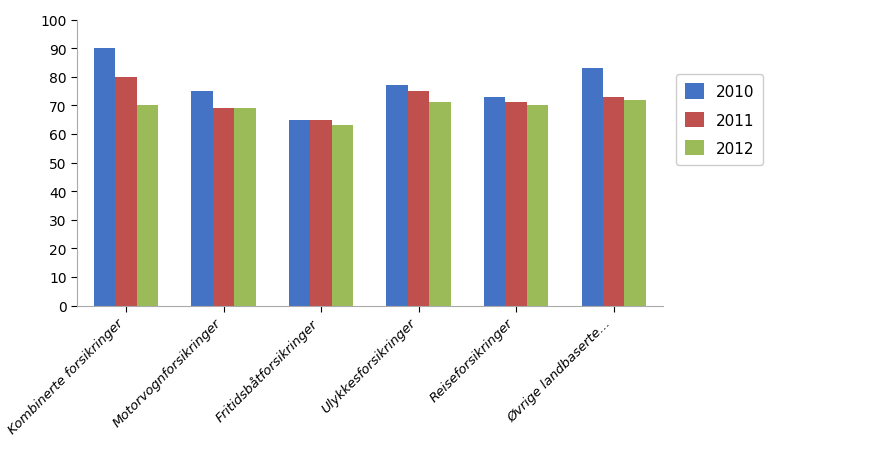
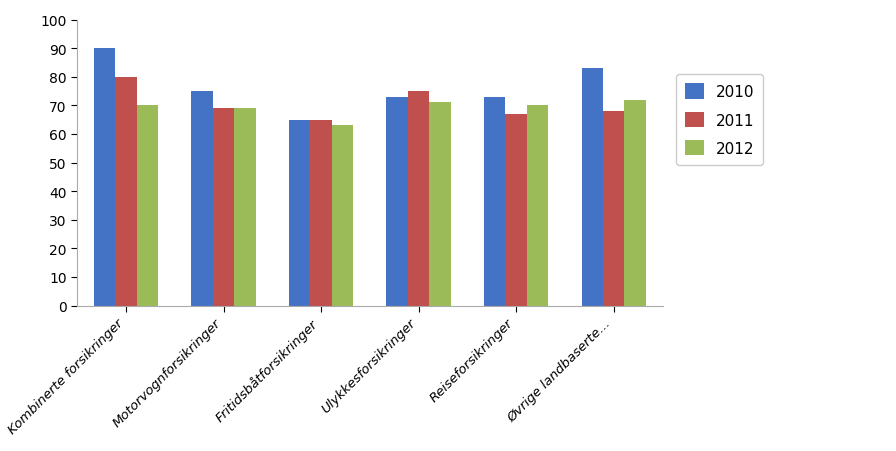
2010/Ulykkesforsikringer: 77 -> 73
2011/Reiseforsikringer: 71 -> 67
2011/Øvrige landbaserte...: 73 -> 68
